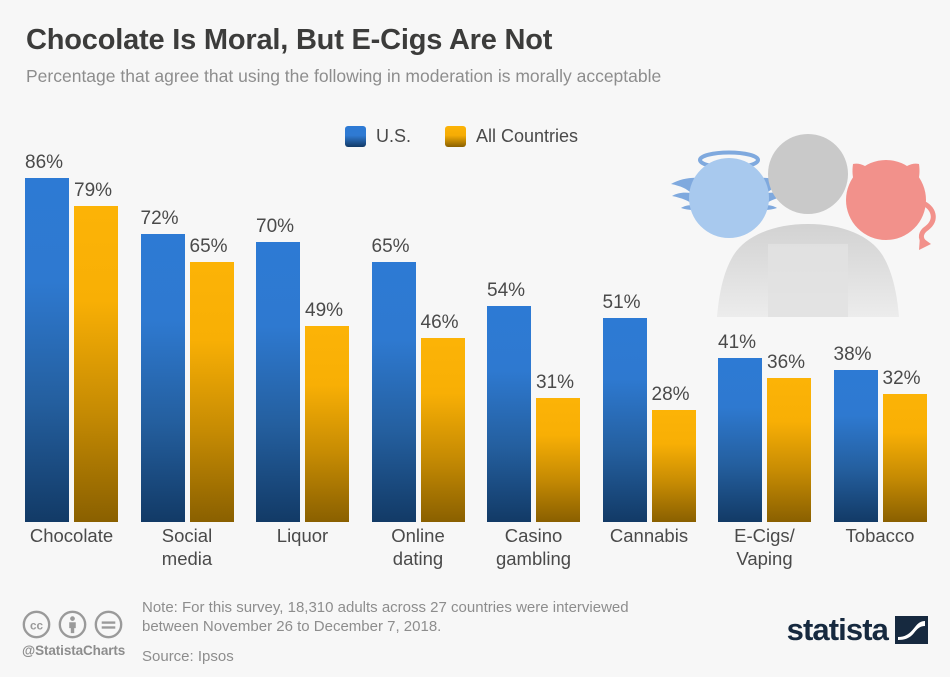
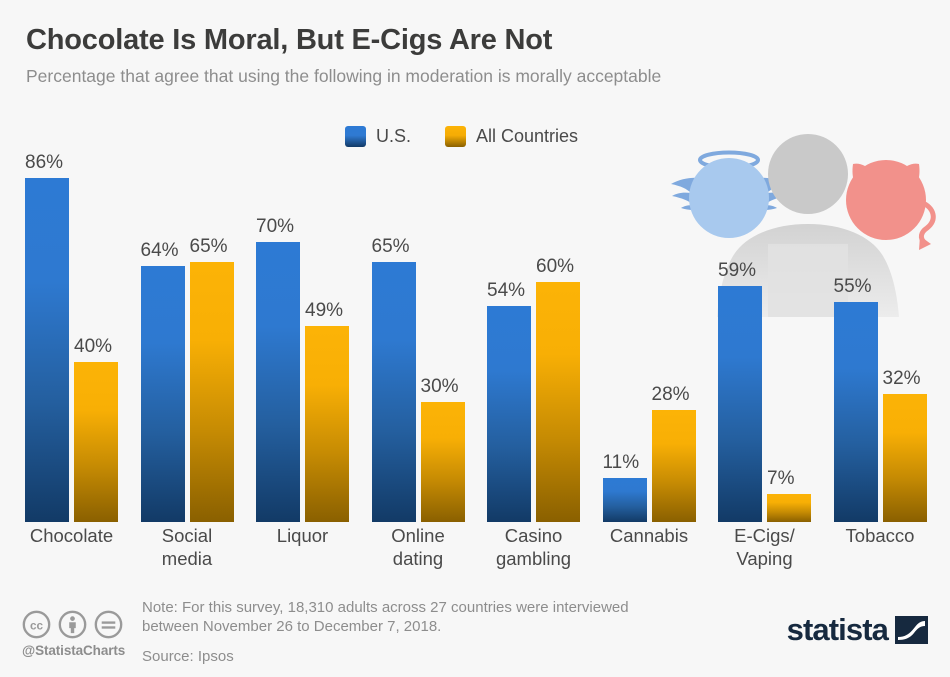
All Countries/Chocolate: 79% -> 40%
U.S./Social media: 72% -> 64%
All Countries/Online dating: 46% -> 30%
All Countries/Casino gambling: 31% -> 60%
U.S./Cannabis: 51% -> 11%
U.S./E-Cigs/ Vaping: 41% -> 59%
All Countries/E-Cigs/ Vaping: 36% -> 7%
U.S./Tobacco: 38% -> 55%
